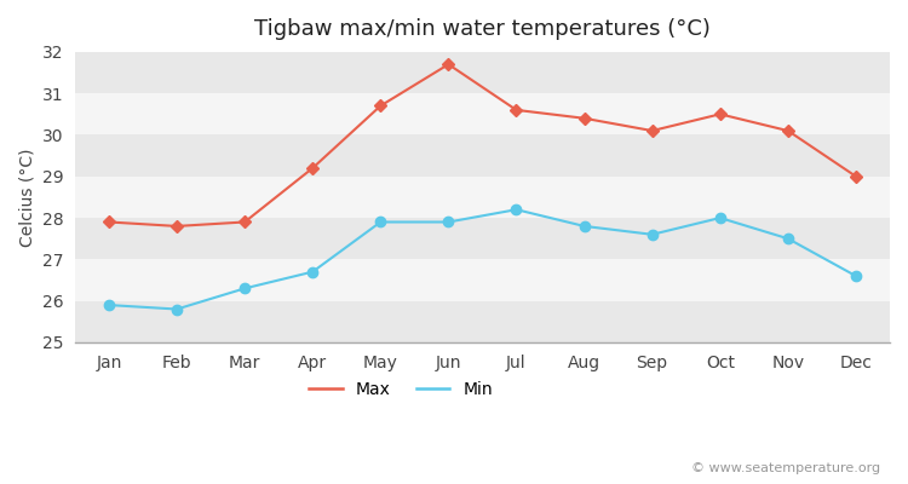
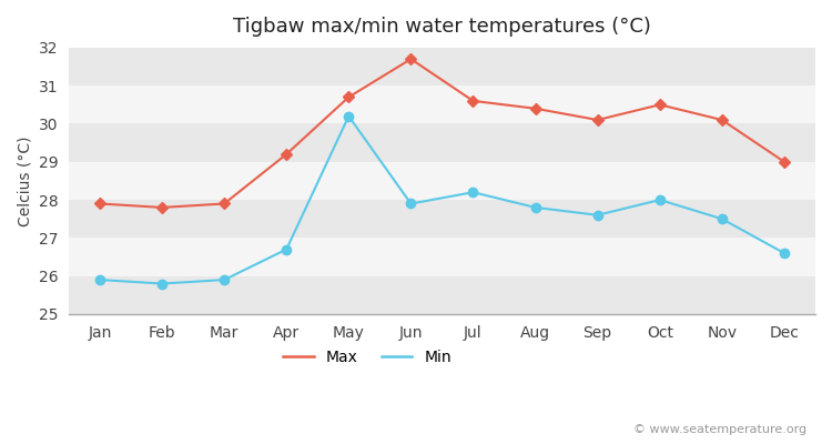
Min/Mar: 26.3 -> 25.9
Min/May: 27.9 -> 30.2
